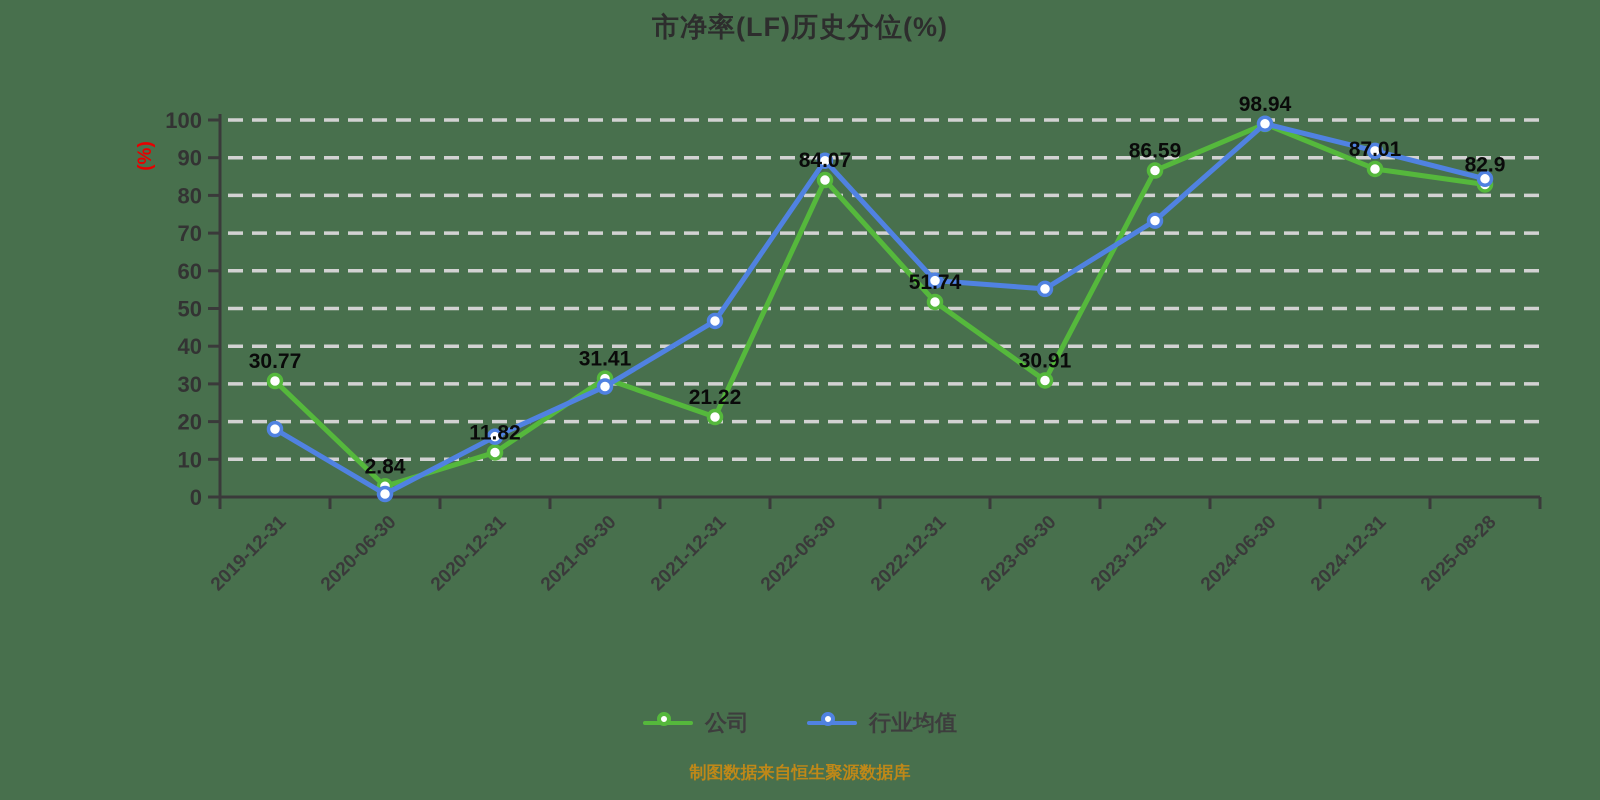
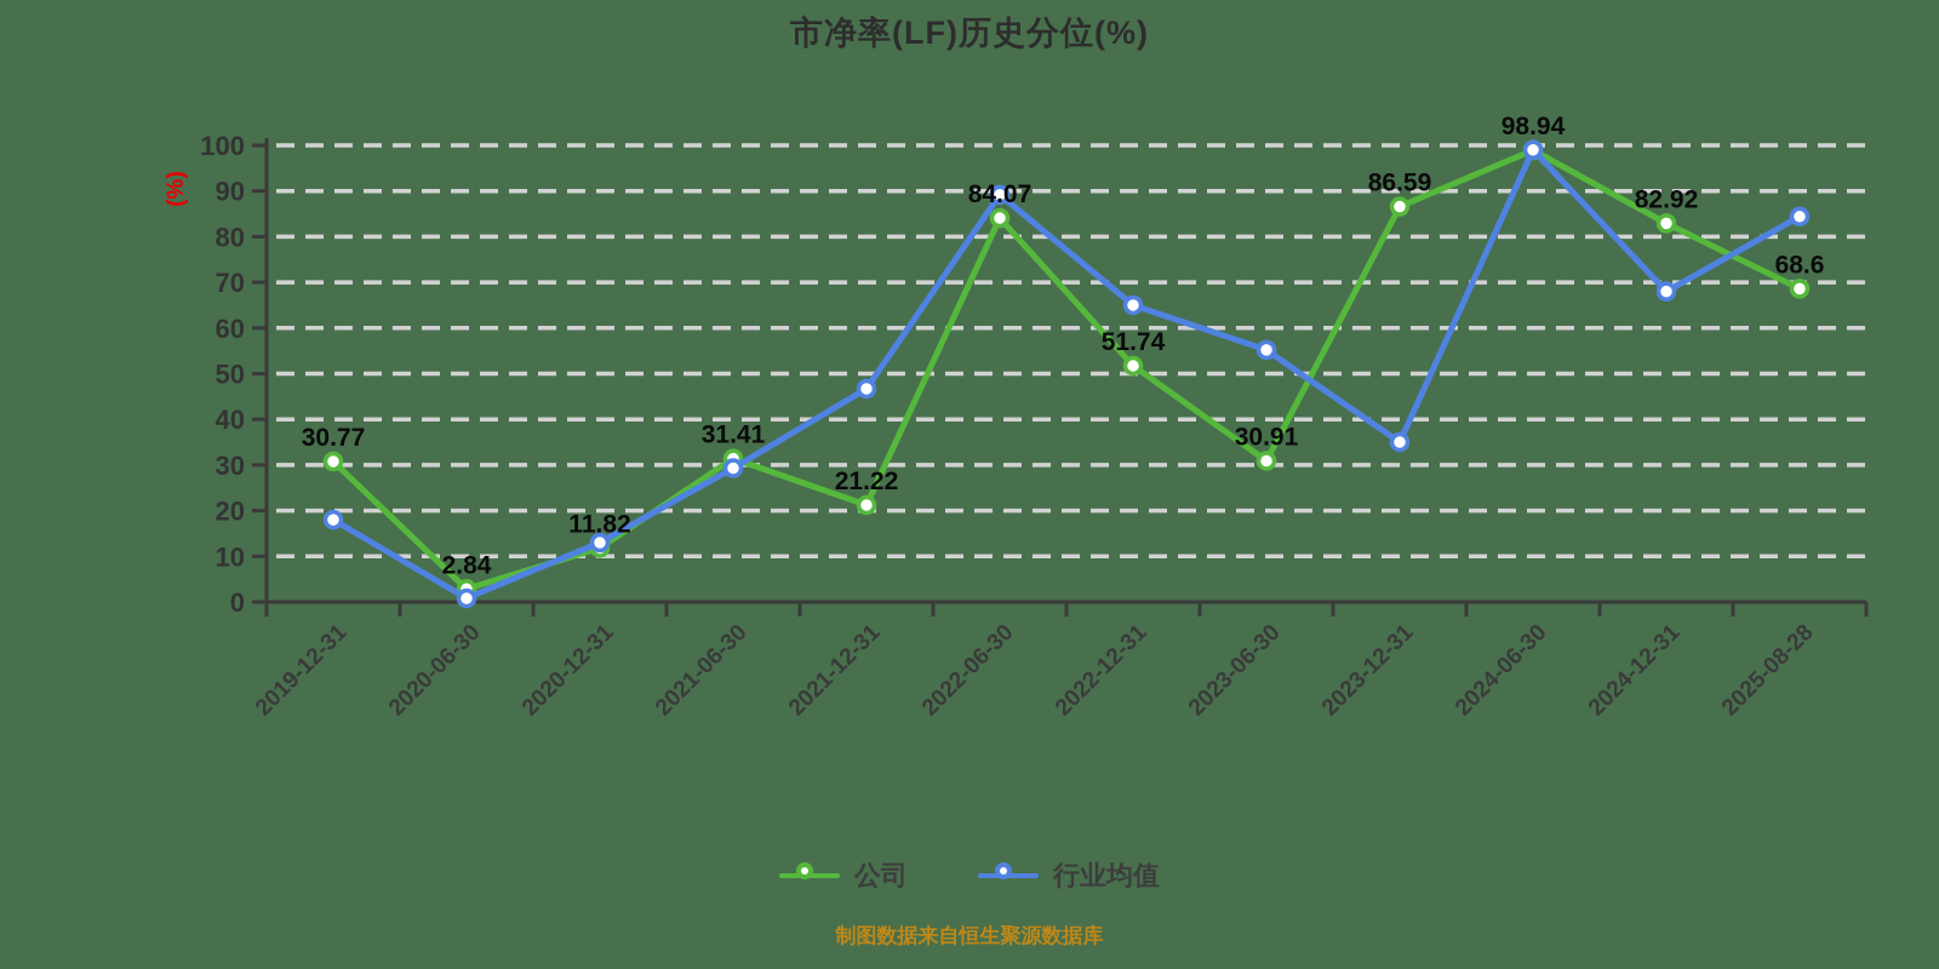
行业均值/2020-12-31: 16 -> 13
行业均值/2022-12-31: 57 -> 65
行业均值/2023-12-31: 73 -> 35
公司/2024-12-31: 87.01 -> 82.92
行业均值/2024-12-31: 92 -> 68
公司/2025-08-28: 82.9 -> 68.6
